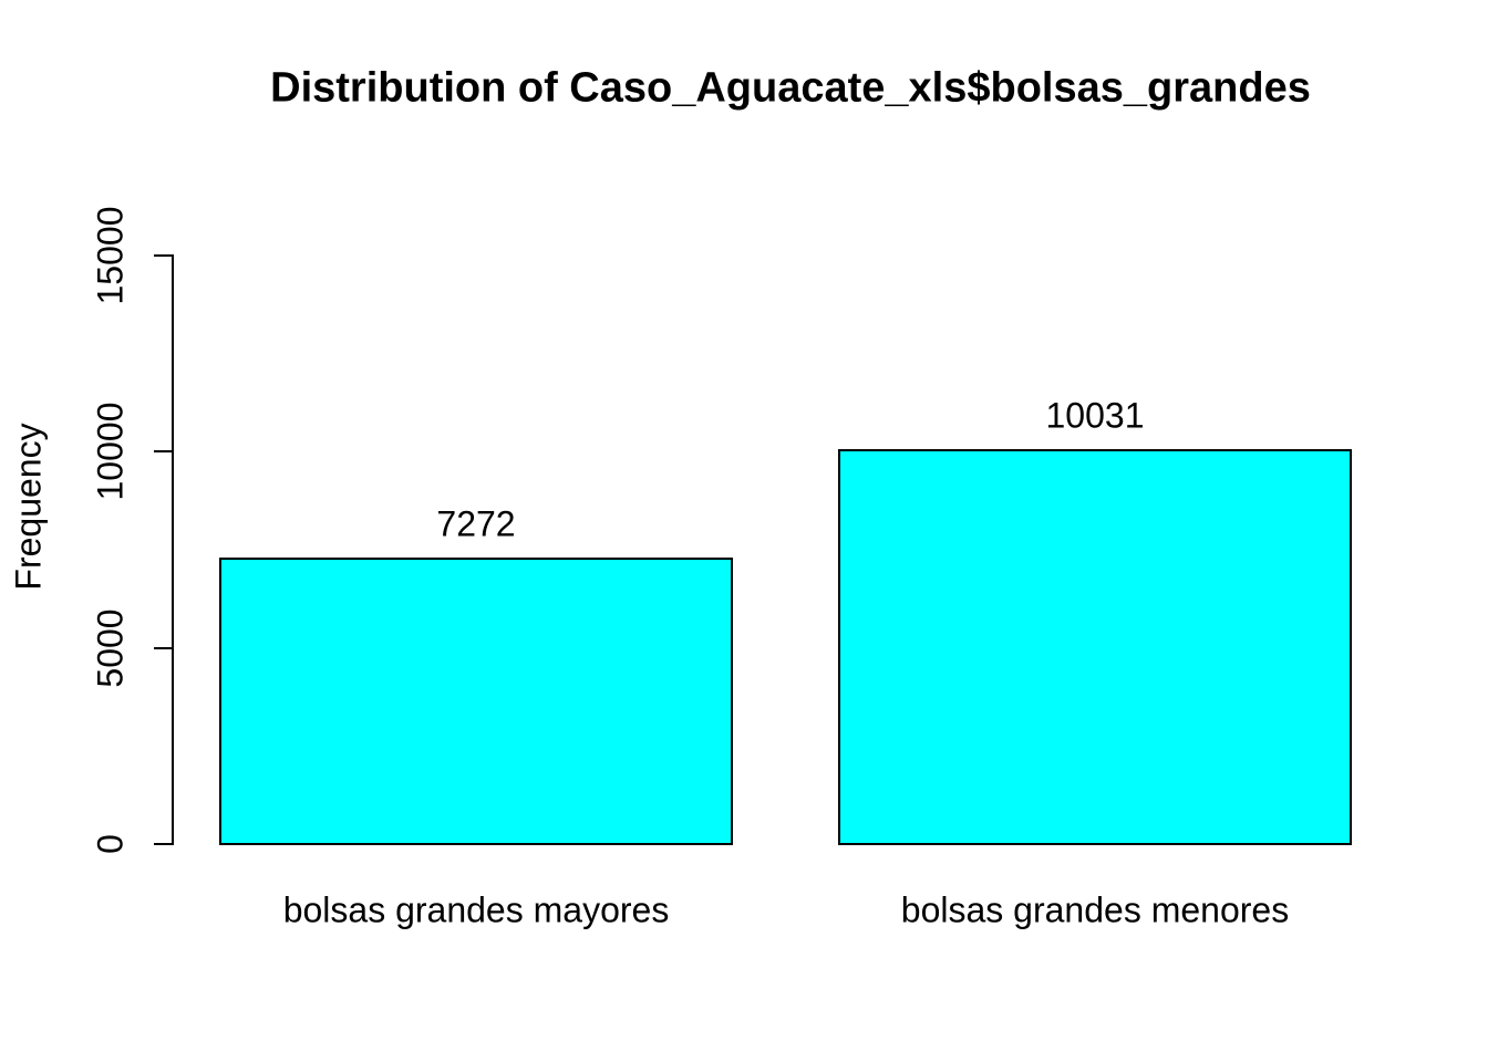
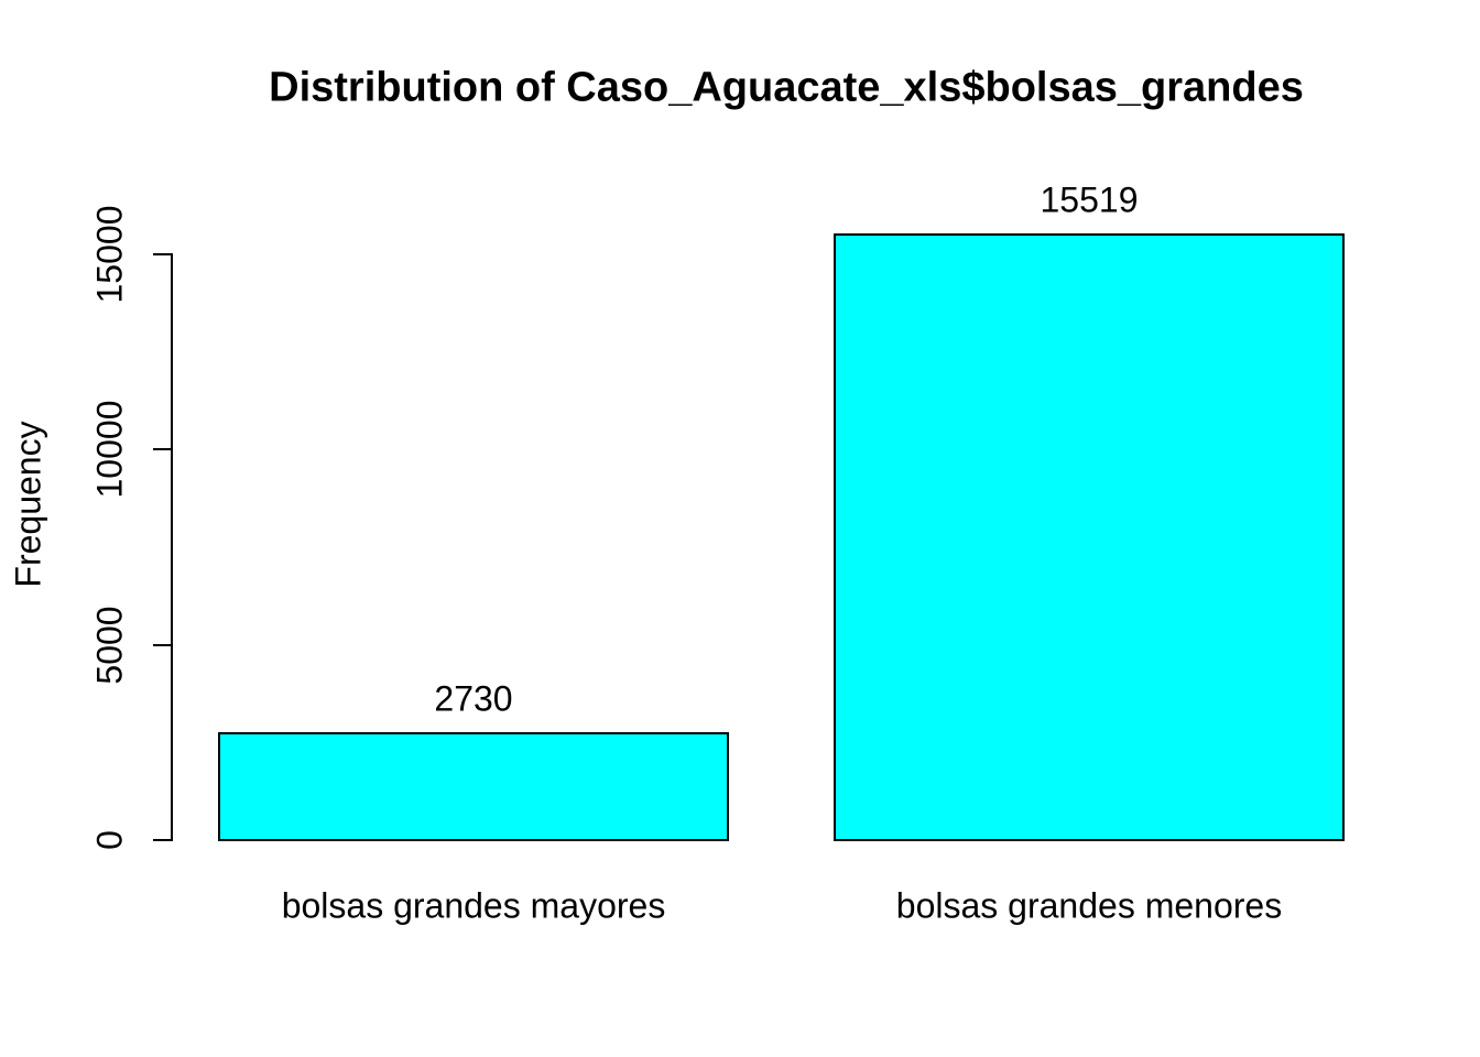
bolsas grandes mayores: 7272 -> 2730
bolsas grandes menores: 10031 -> 15519
